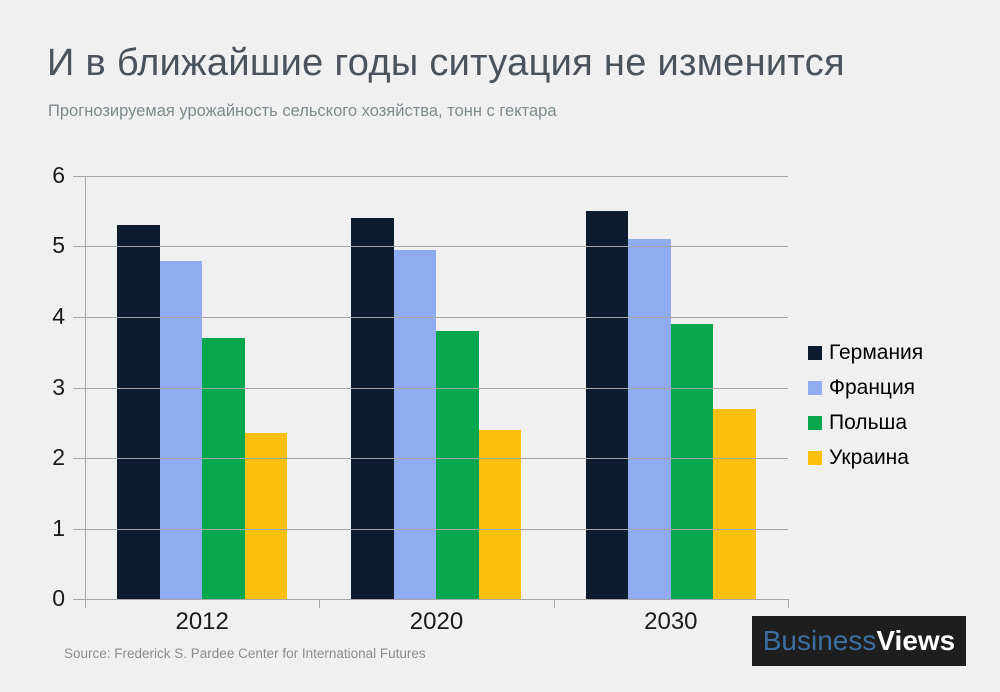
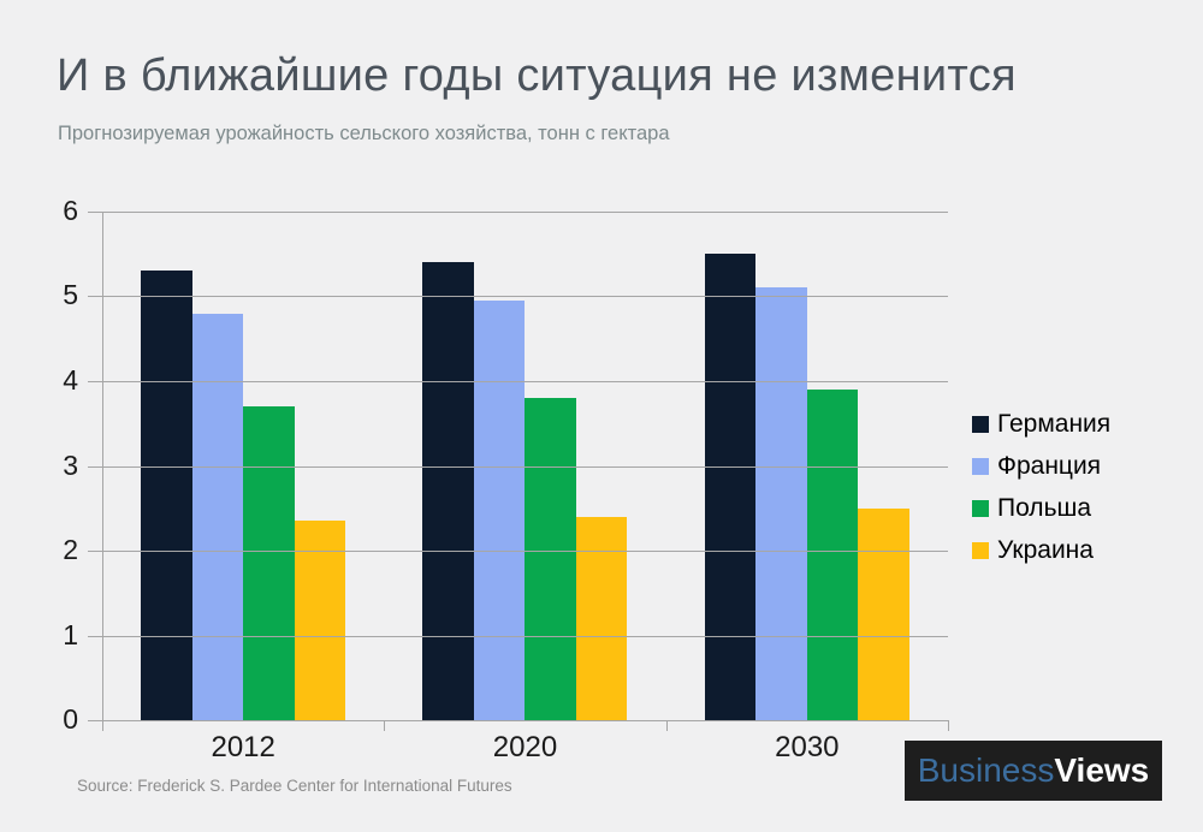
Украина/2030: 2.7 -> 2.5
